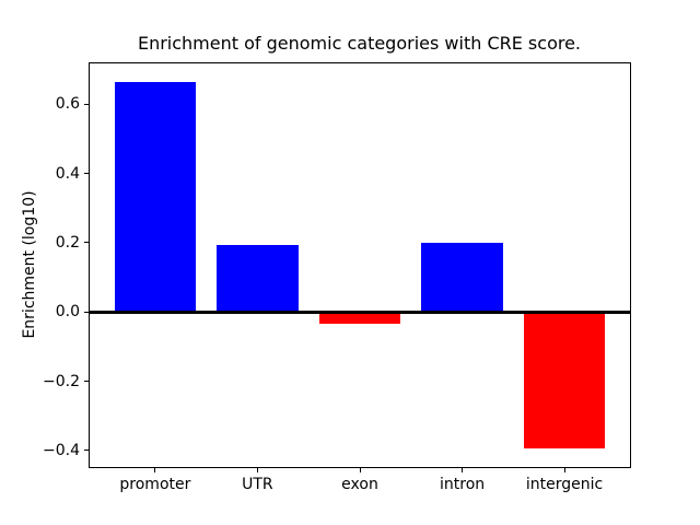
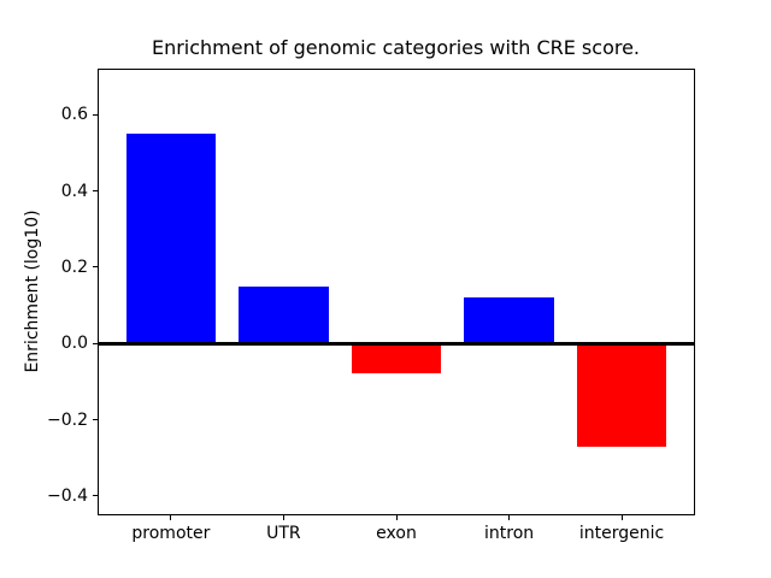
promoter: 0.67 -> 0.55
UTR: 0.20 -> 0.15
exon: -0.04 -> -0.08
intron: 0.20 -> 0.12
intergenic: -0.40 -> -0.27
